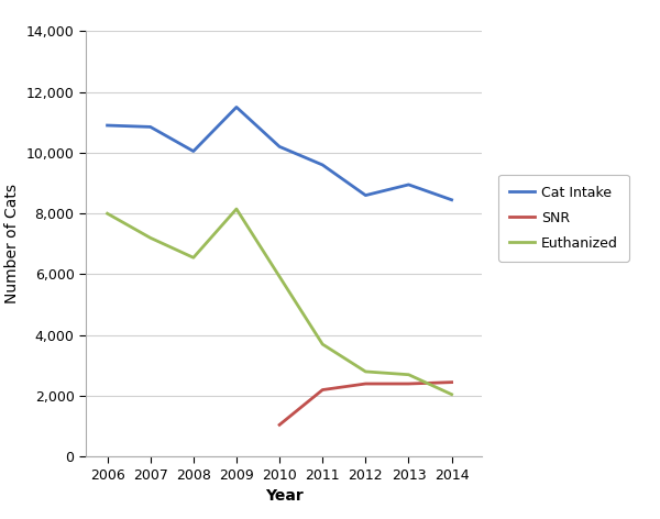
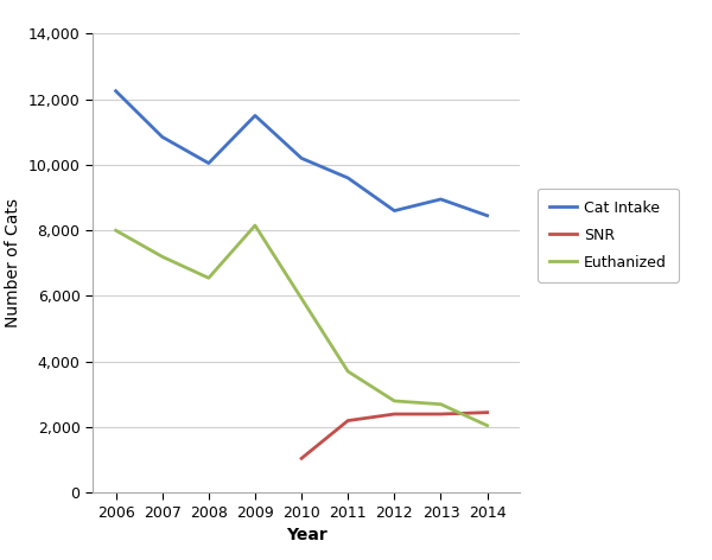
Cat Intake/2006: 10,900 -> 12,250
